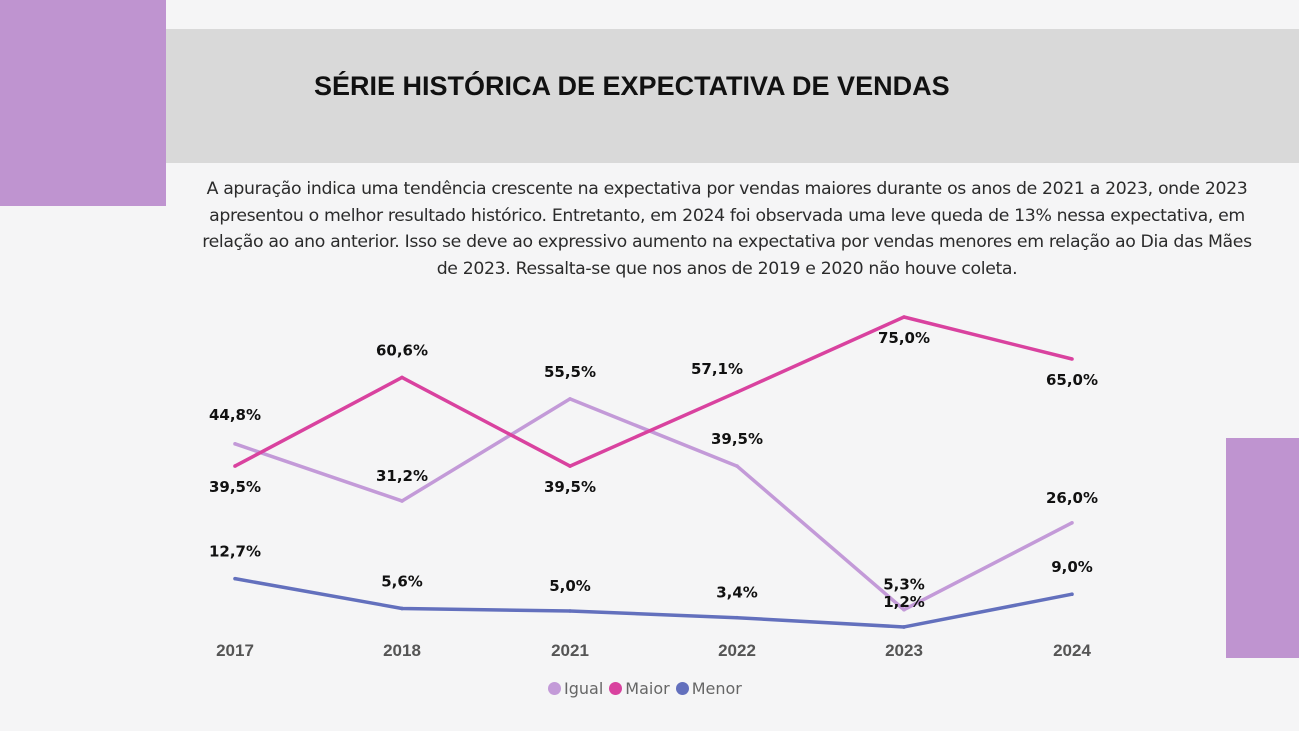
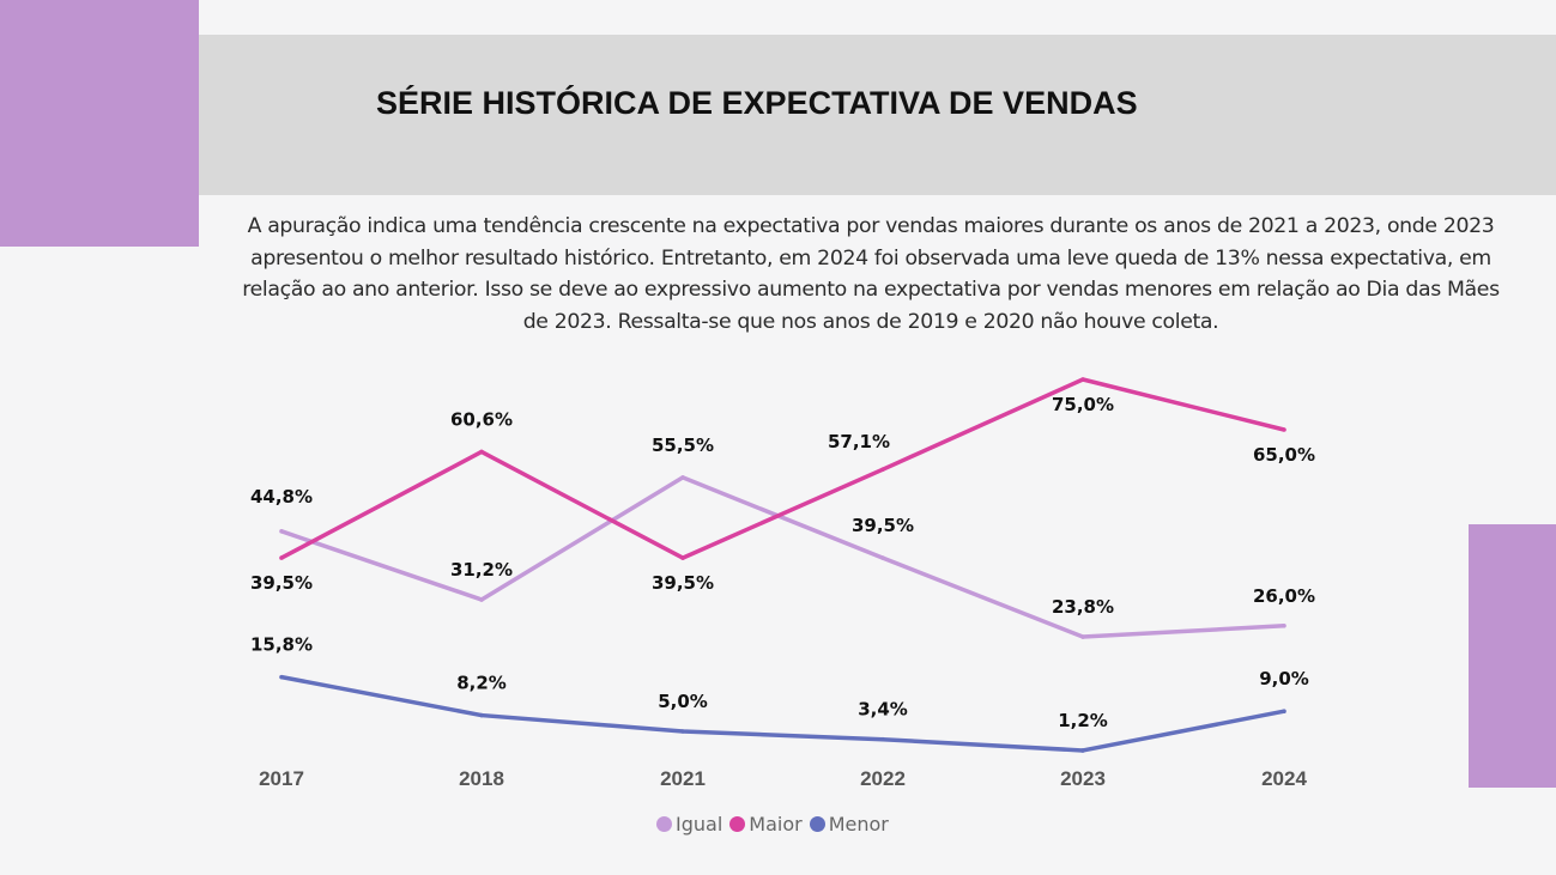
Menor/2017: 12,7% -> 15,8%
Menor/2018: 5,6% -> 8,2%
Igual/2023: 5,3% -> 23,8%
